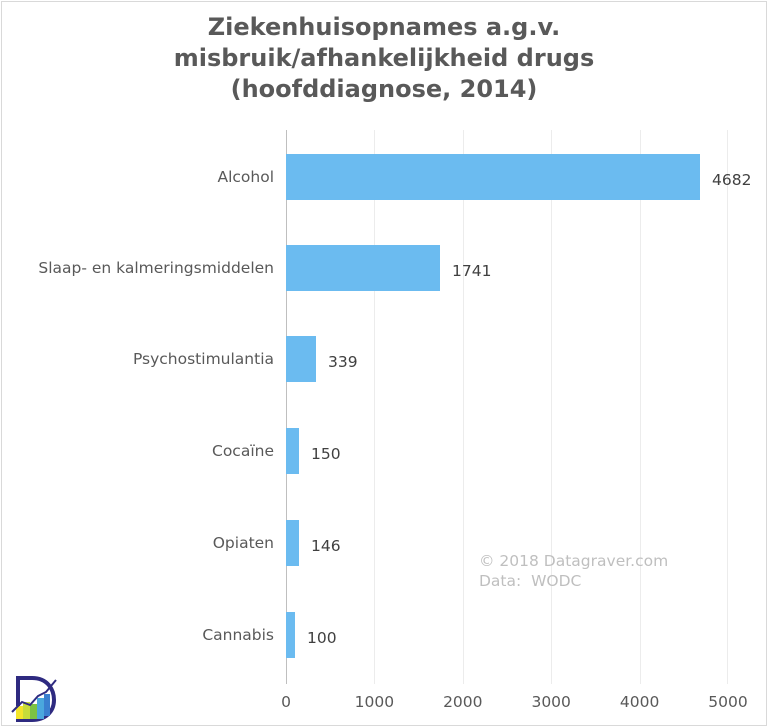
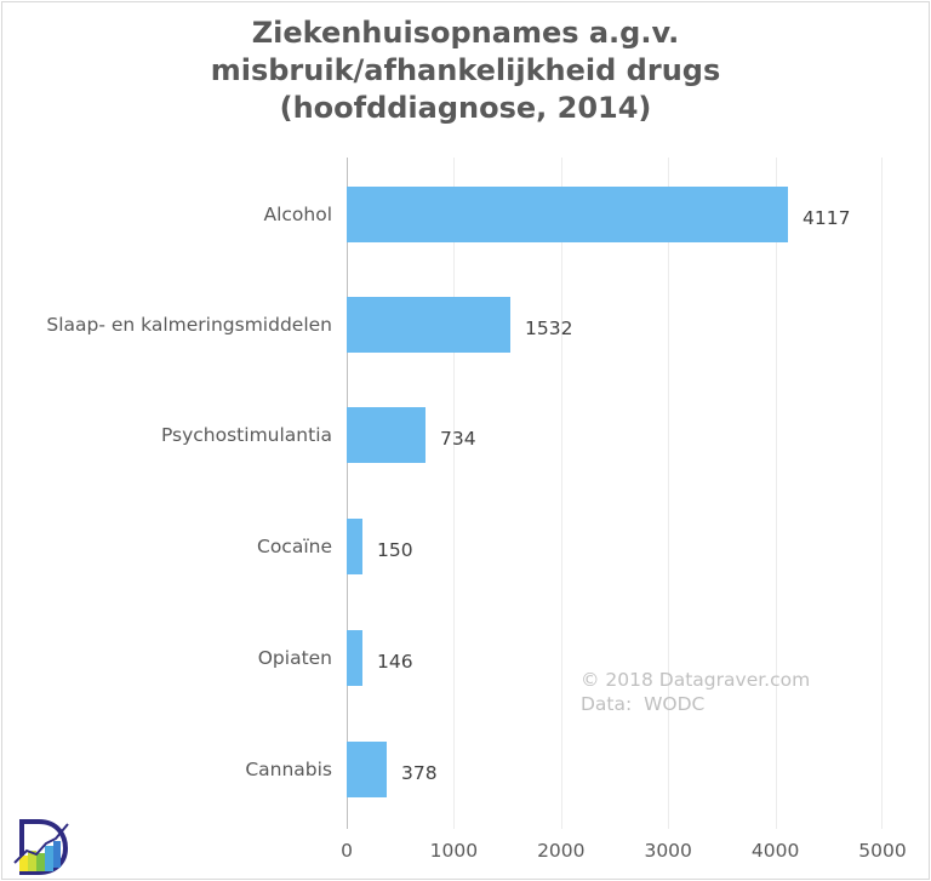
Alcohol: 4682 -> 4117
Slaap- en kalmeringsmiddelen: 1741 -> 1532
Psychostimulantia: 339 -> 734
Cannabis: 100 -> 378
